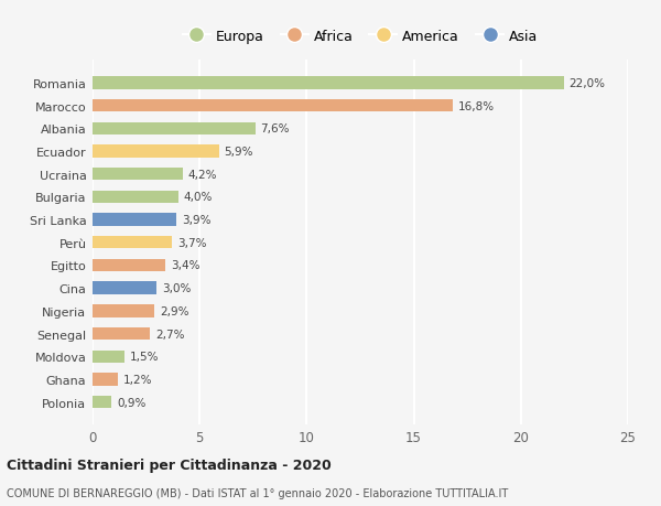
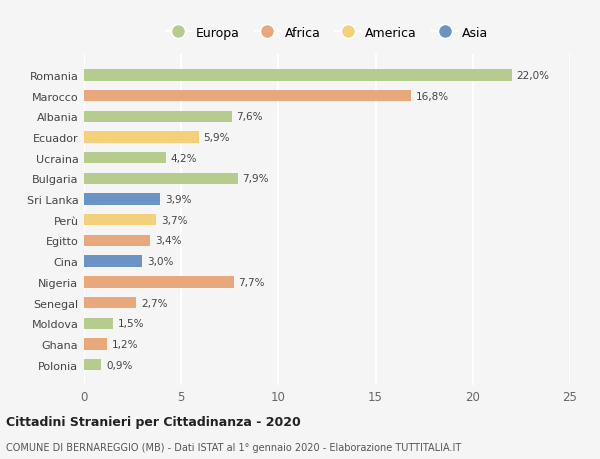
Bulgaria: 4,0% -> 7,9%
Nigeria: 2,9% -> 7,7%
